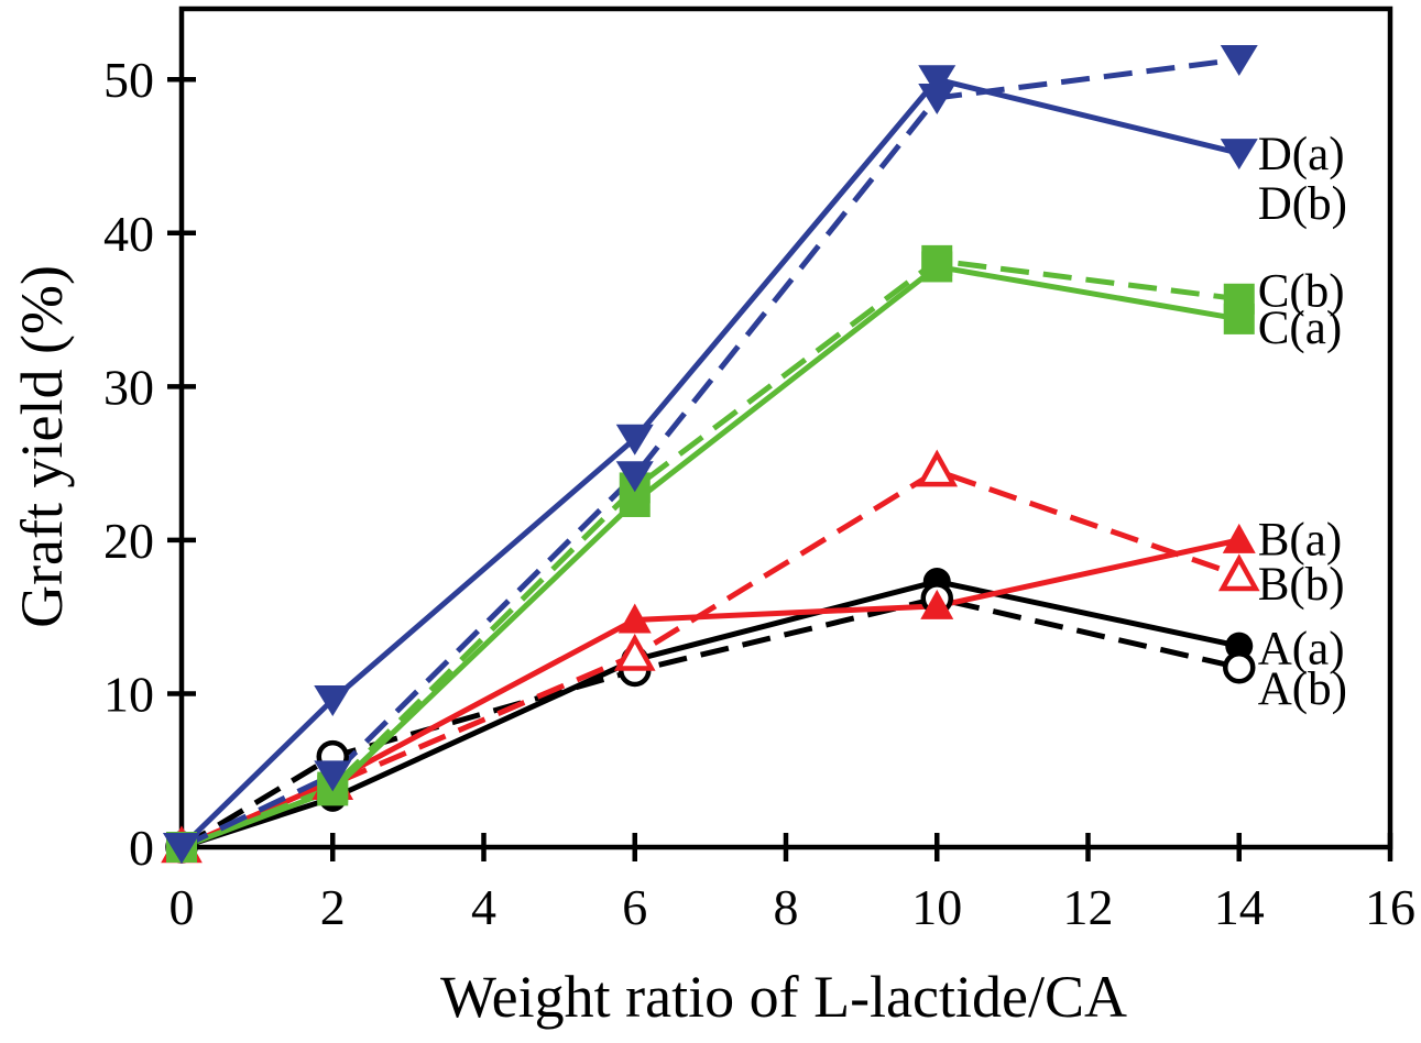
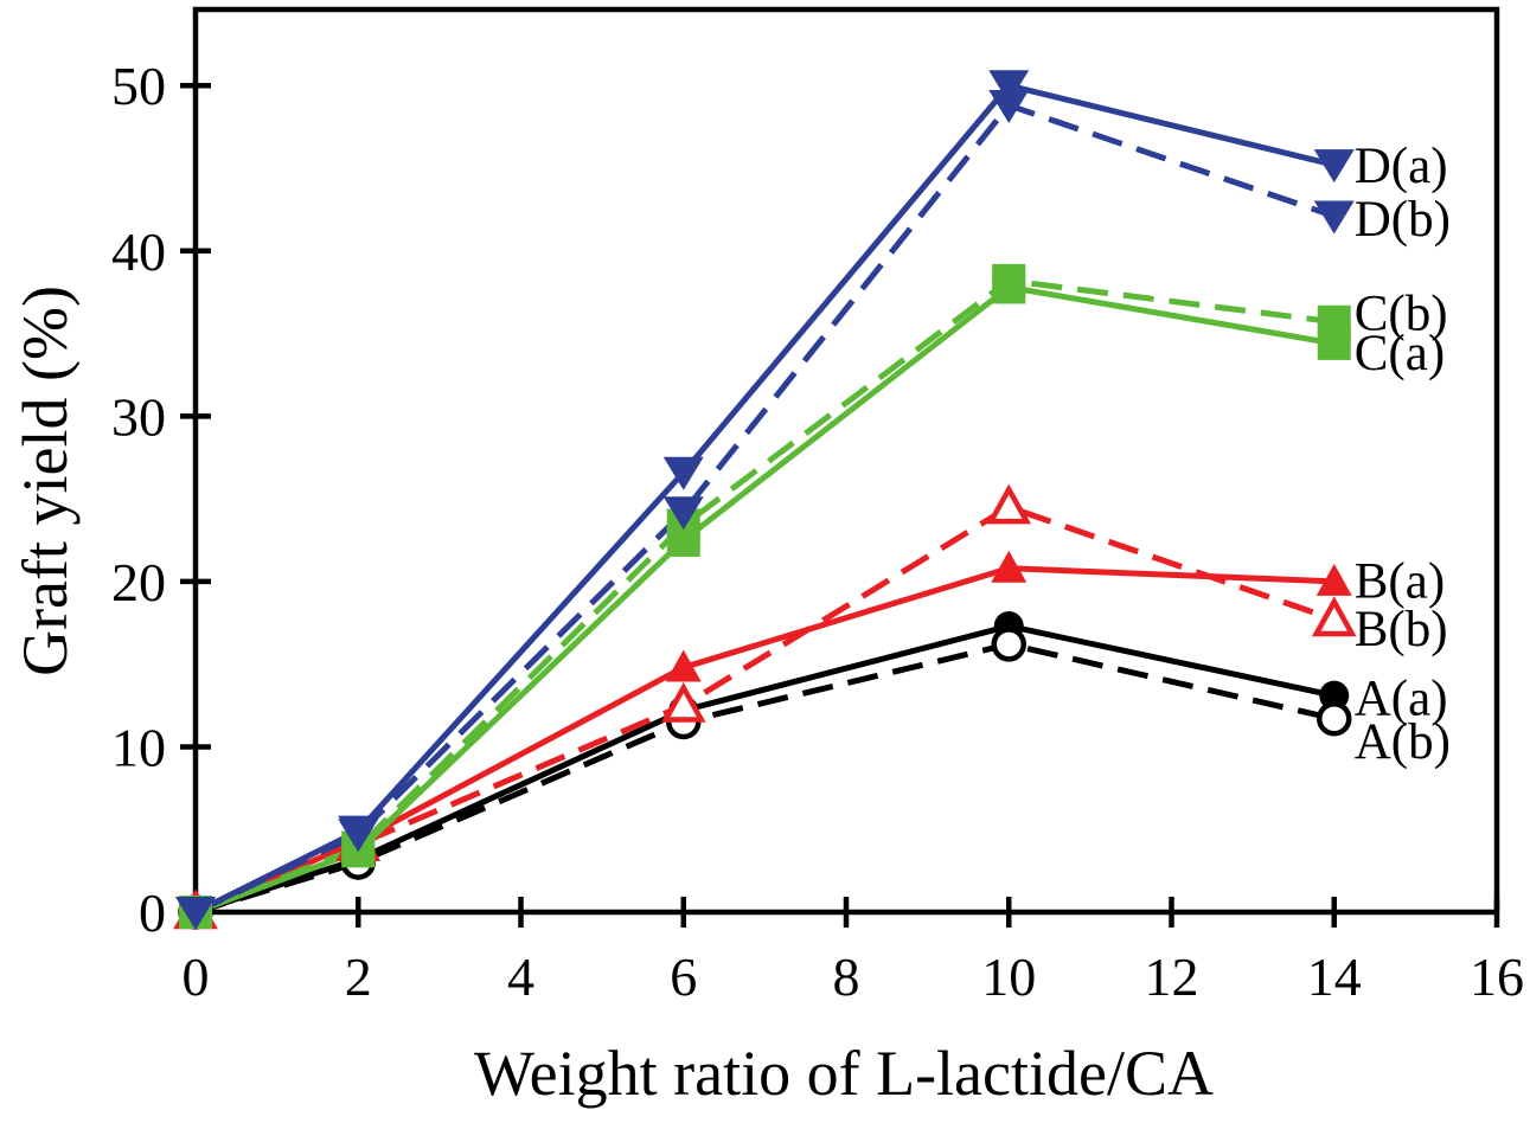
A(b)/2: 5.9 -> 3.0
D(a)/2: 9.6 -> 4.9
B(a)/10: 15.7 -> 20.8
D(b)/14: 51.3 -> 42.1
